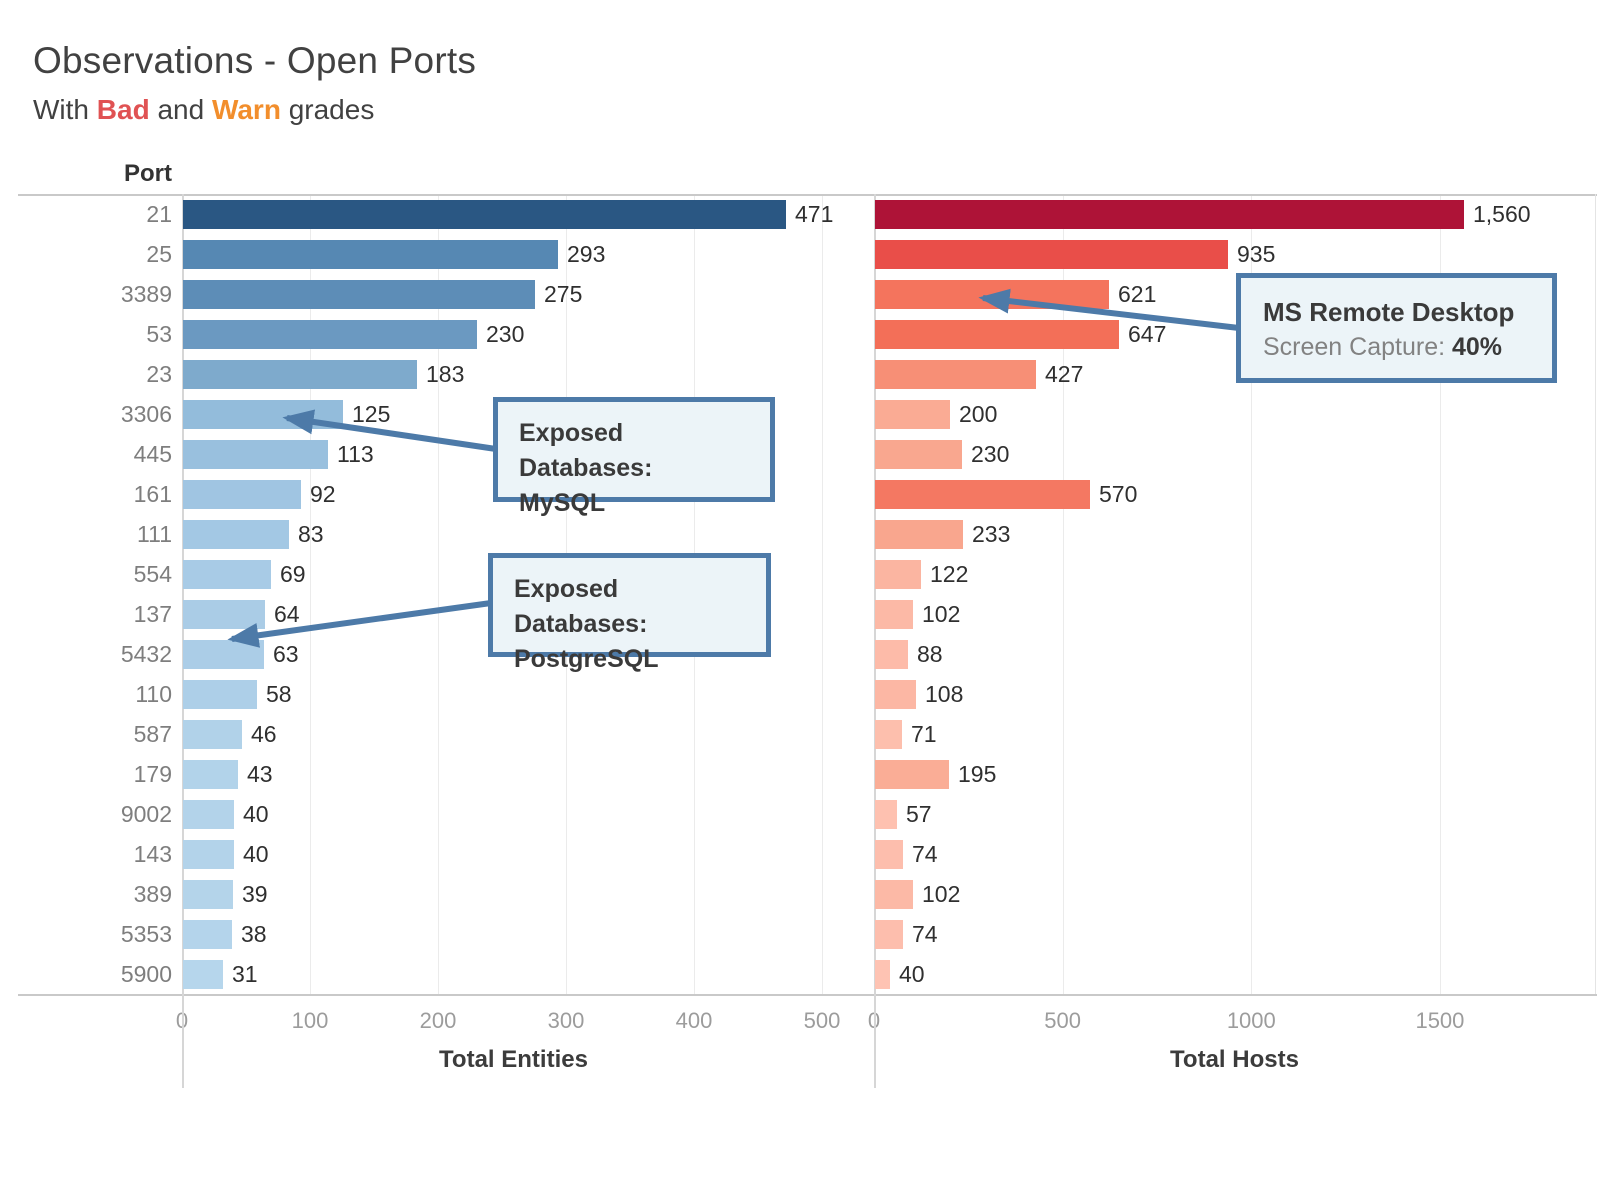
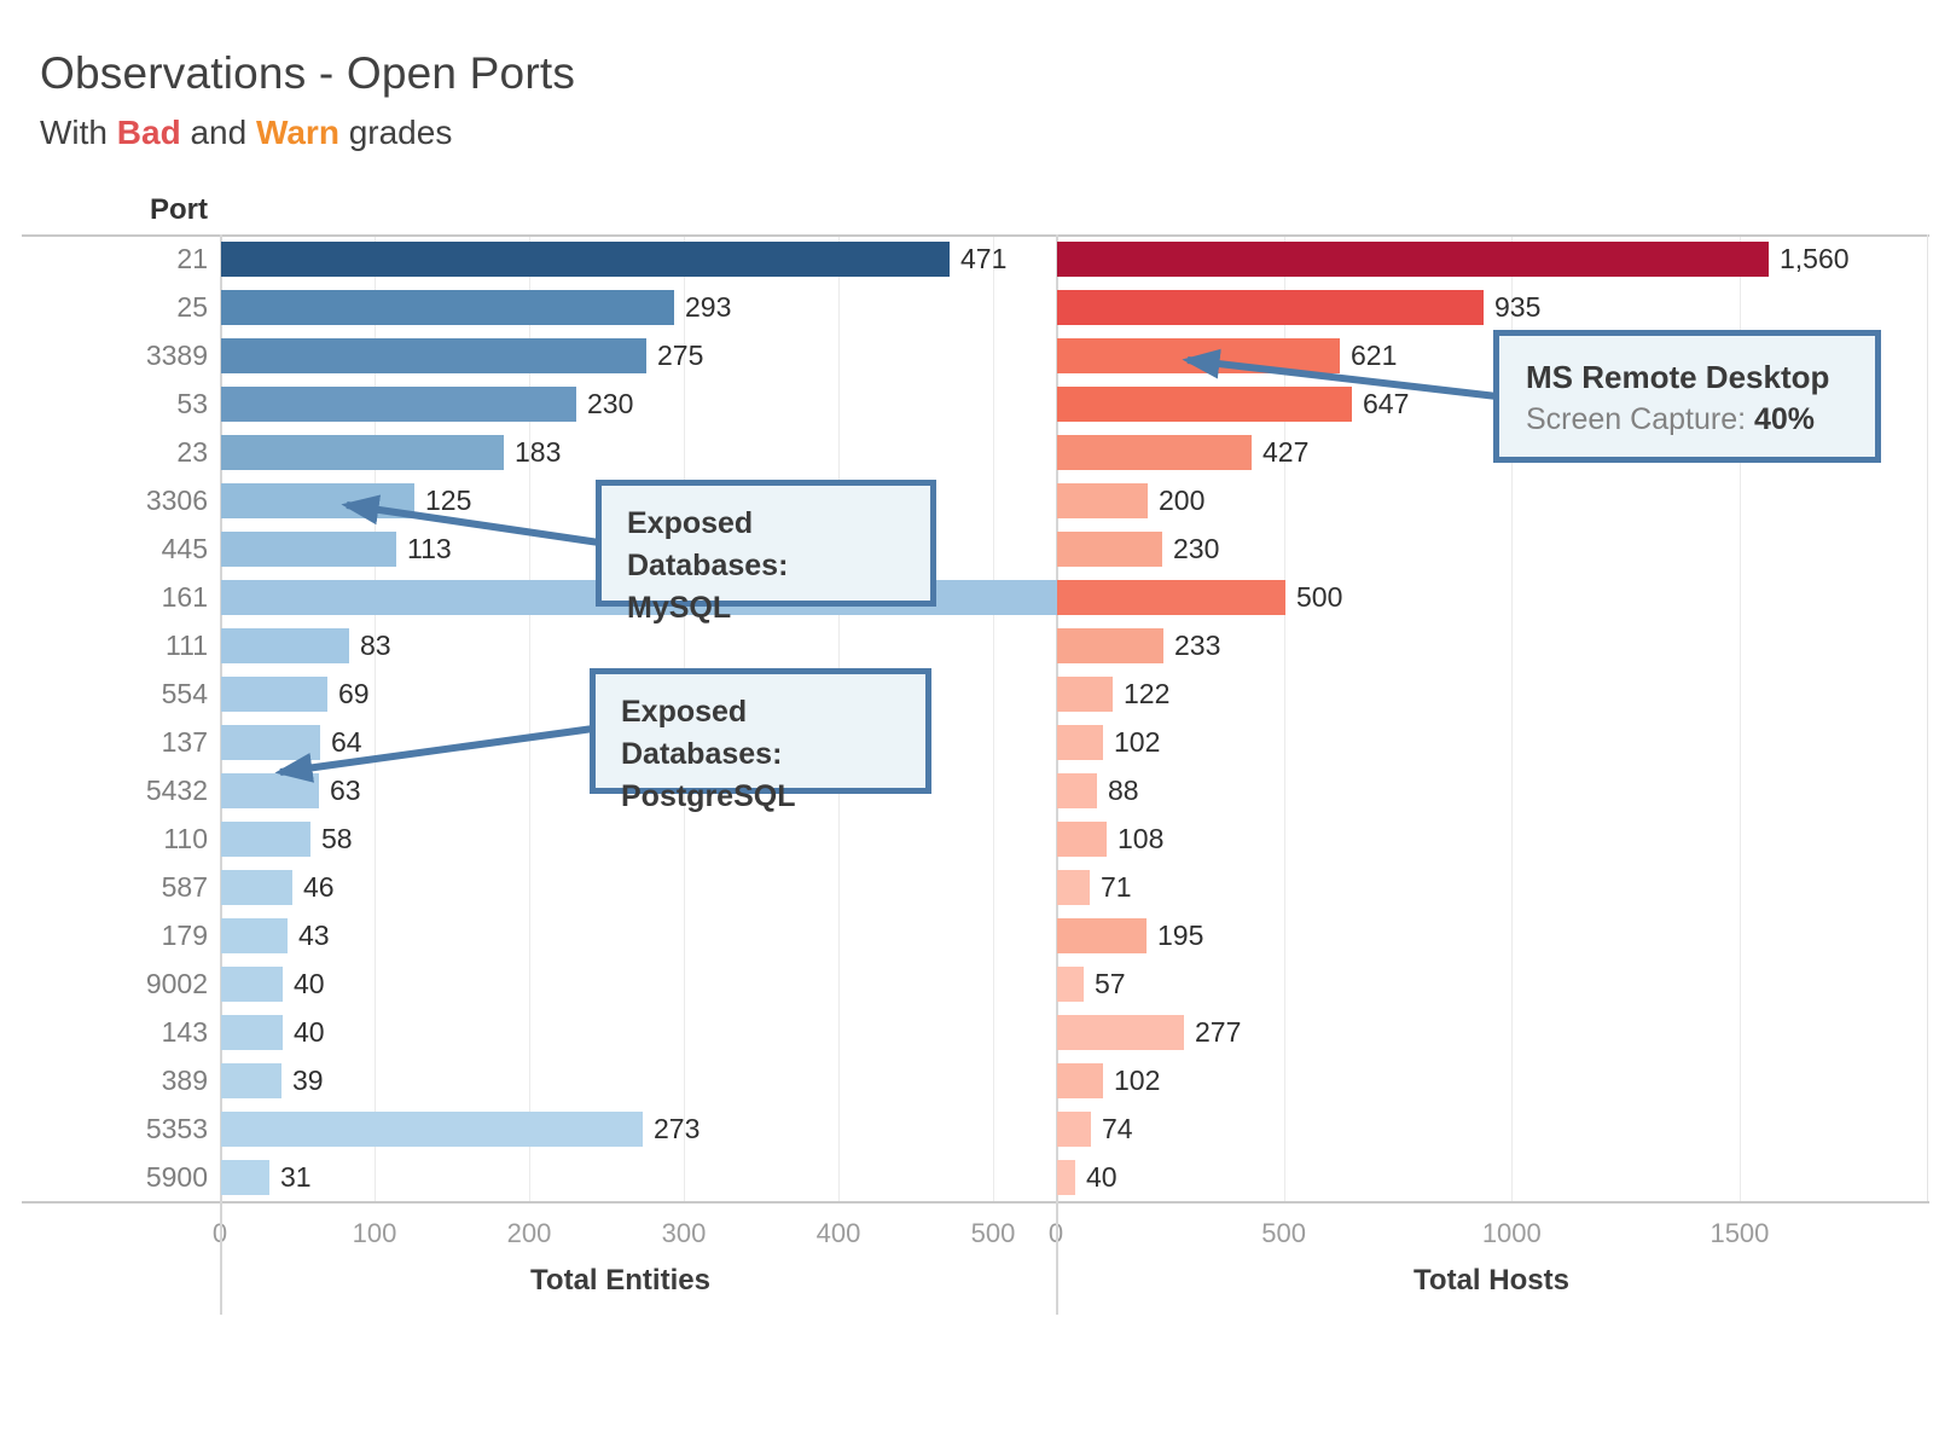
Total Entities/161: 92 -> 566
Total Hosts/161: 570 -> 500
Total Hosts/143: 74 -> 277
Total Entities/5353: 38 -> 273
